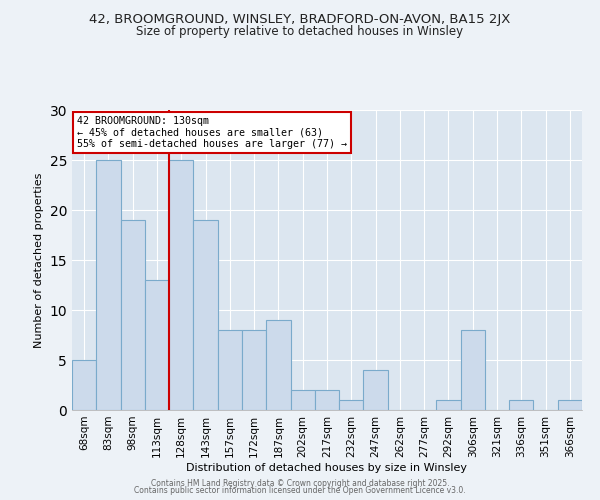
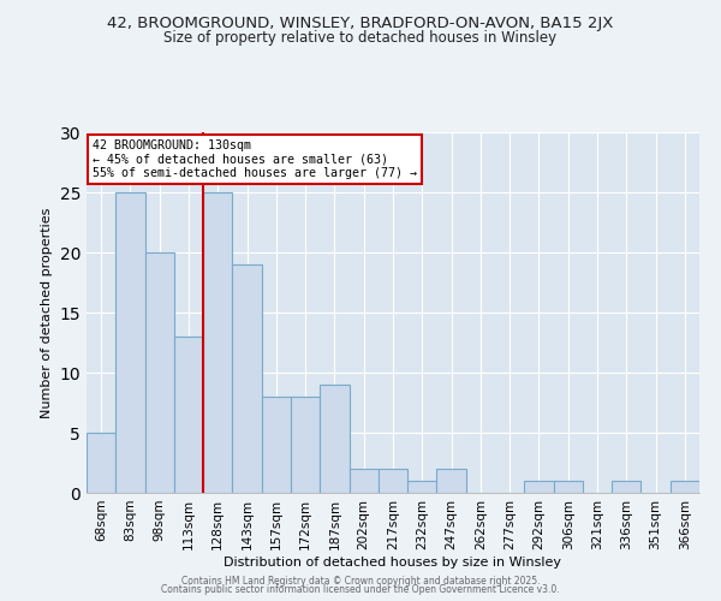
98sqm: 19 -> 20
247sqm: 4 -> 2
306sqm: 8 -> 1
